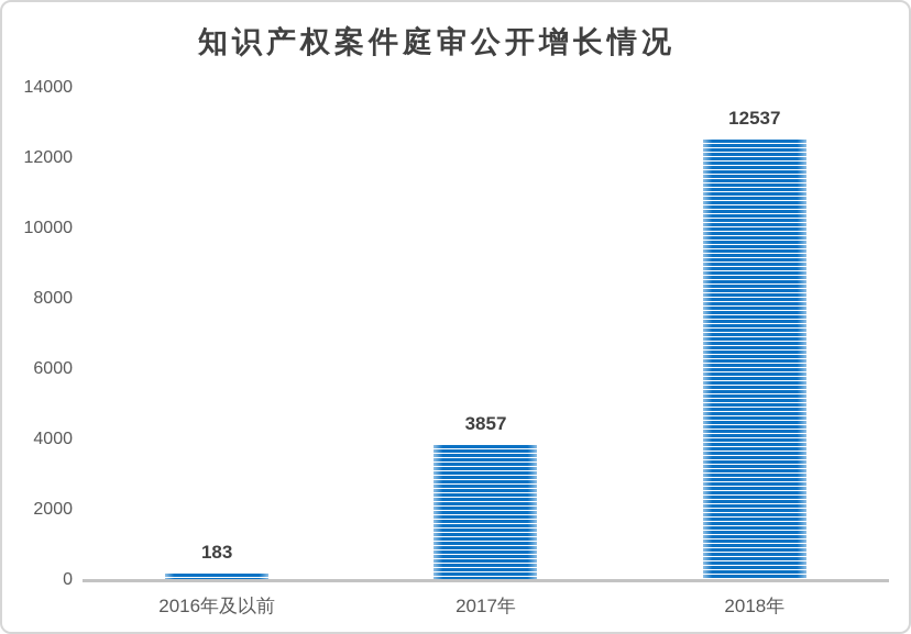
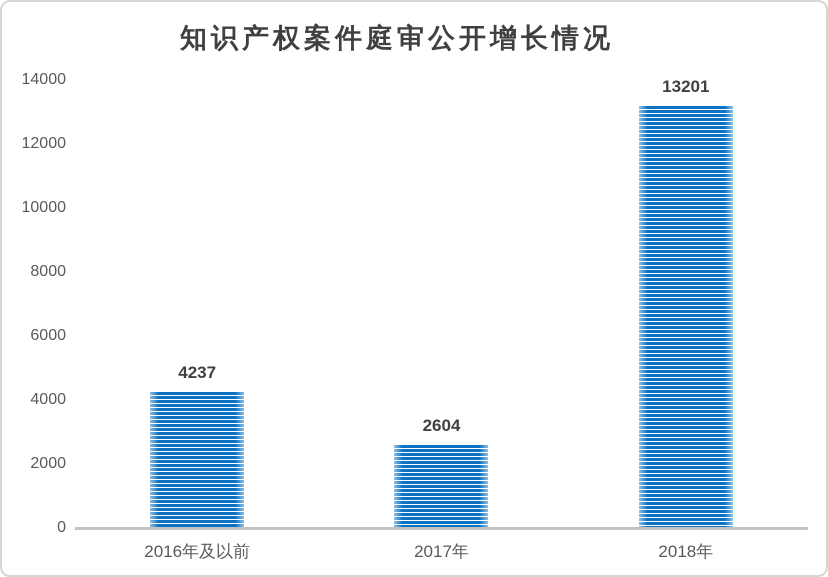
2016年及以前: 183 -> 4237
2017年: 3857 -> 2604
2018年: 12537 -> 13201
